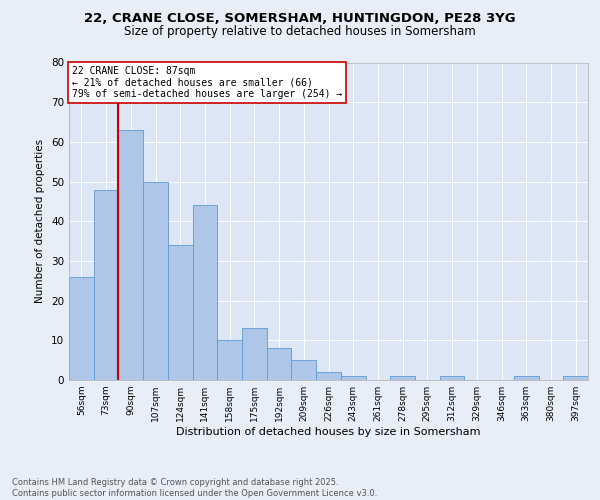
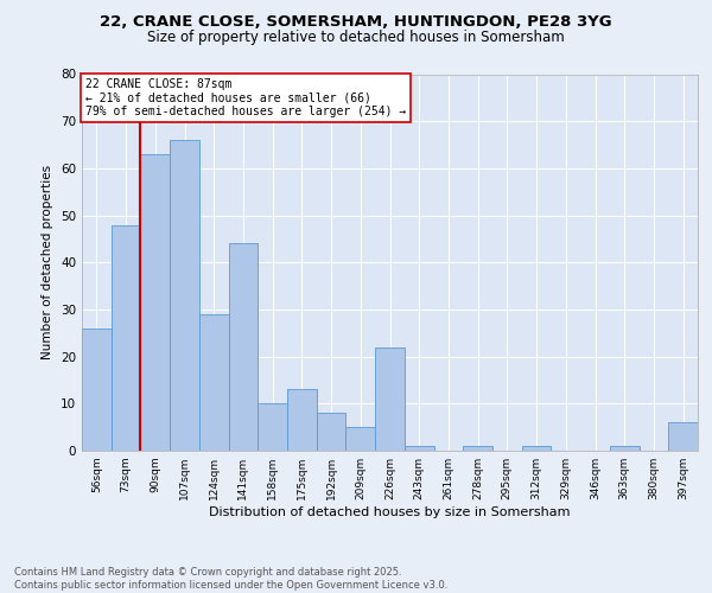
107sqm: 50 -> 66
124sqm: 34 -> 29
226sqm: 2 -> 22
397sqm: 1 -> 6
